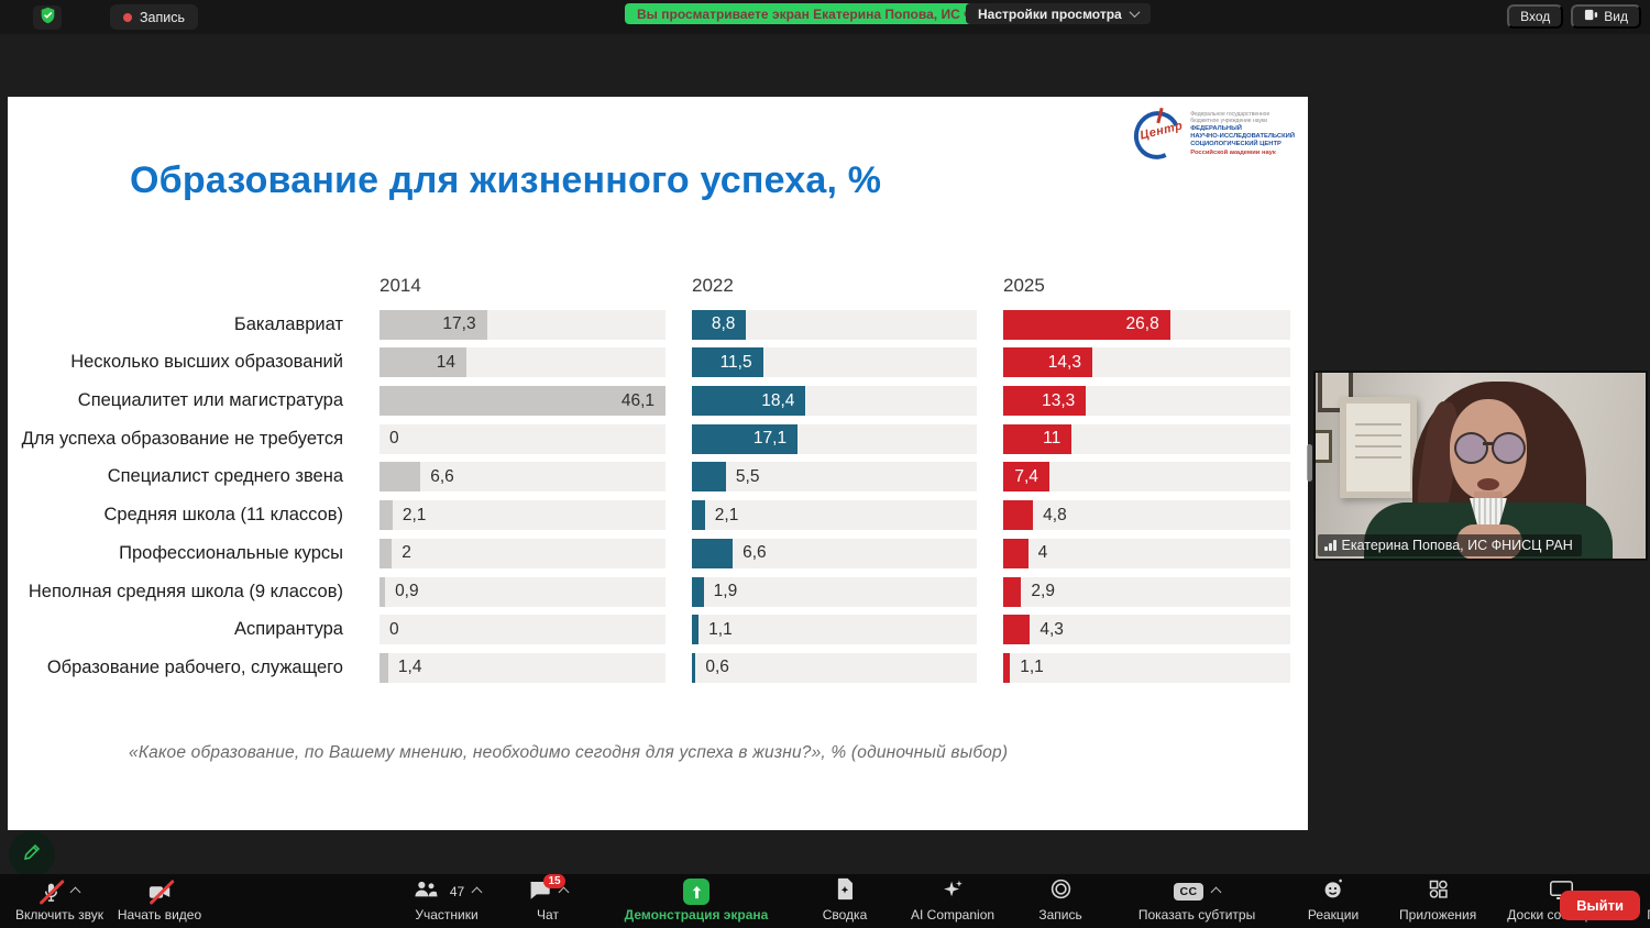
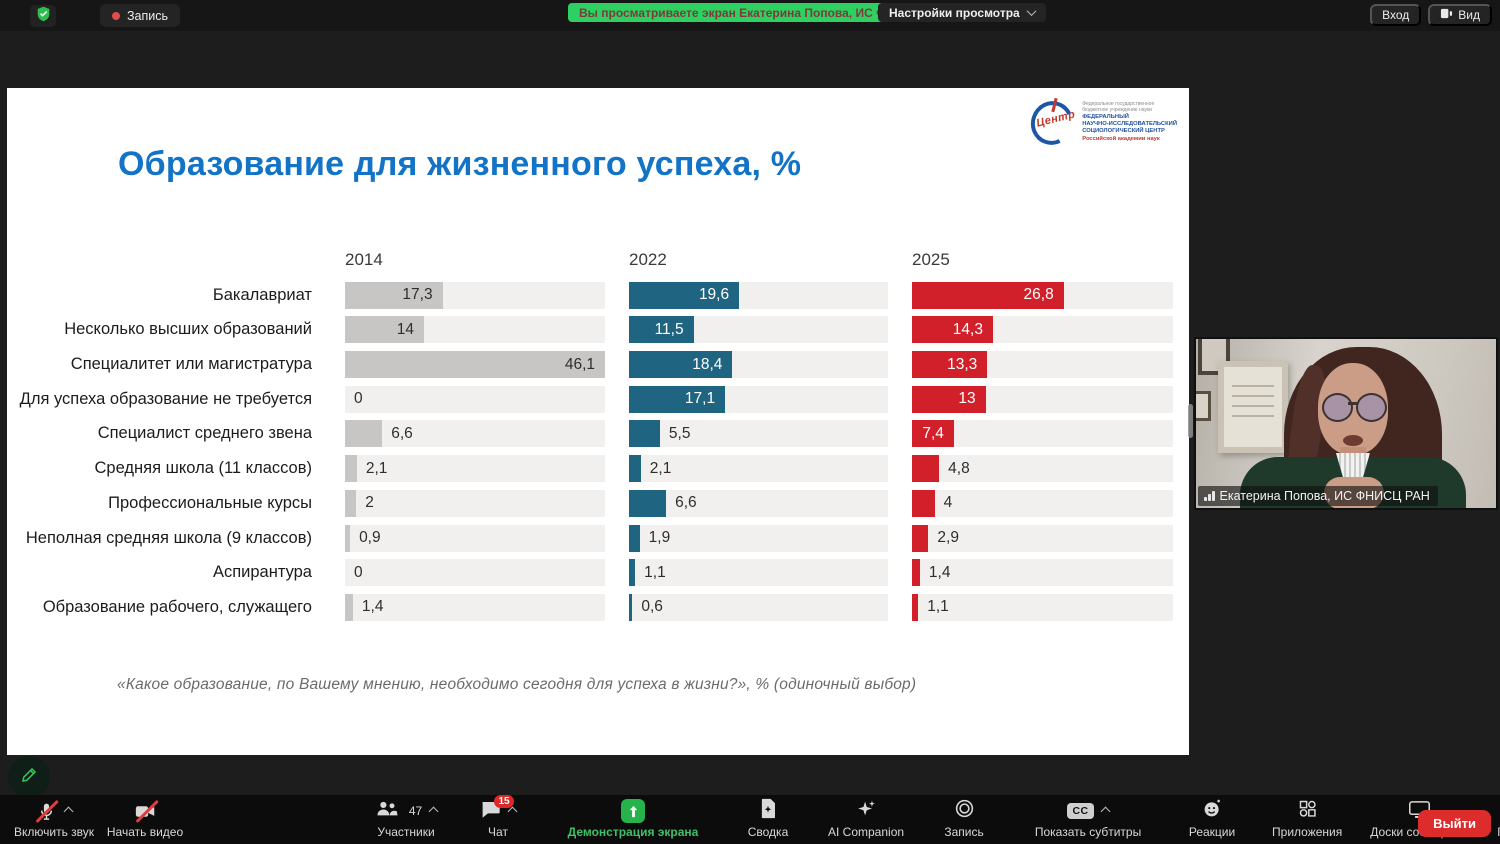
2022/Бакалавриат: 8,8 -> 19,6
2025/Для успеха образование не требуется: 11 -> 13
2025/Аспирантура: 4,3 -> 1,4
